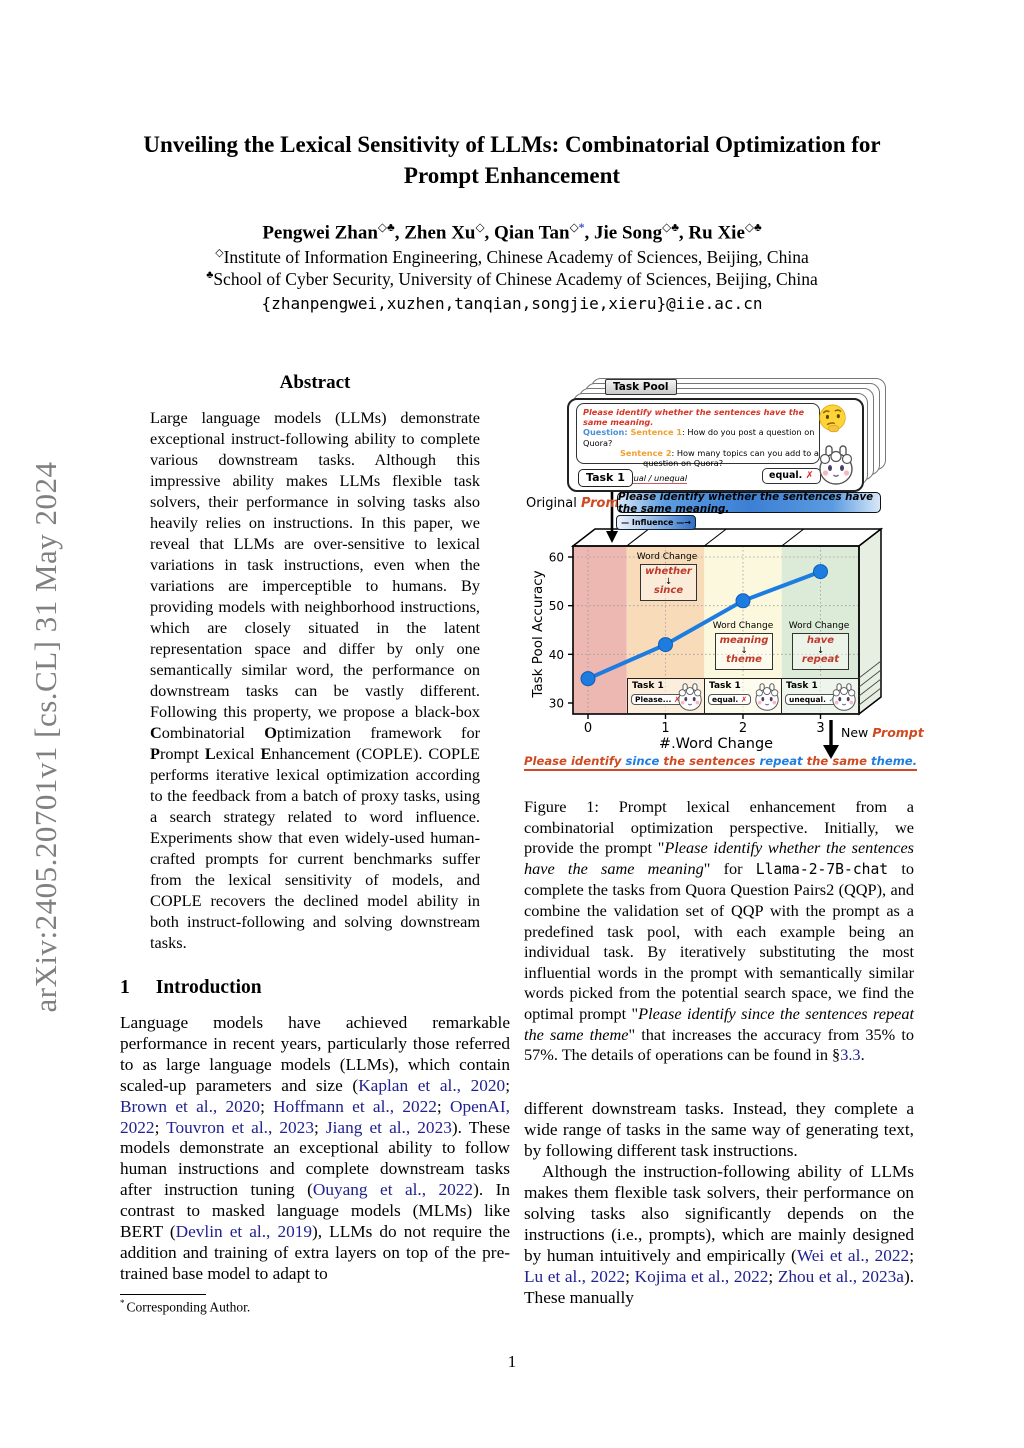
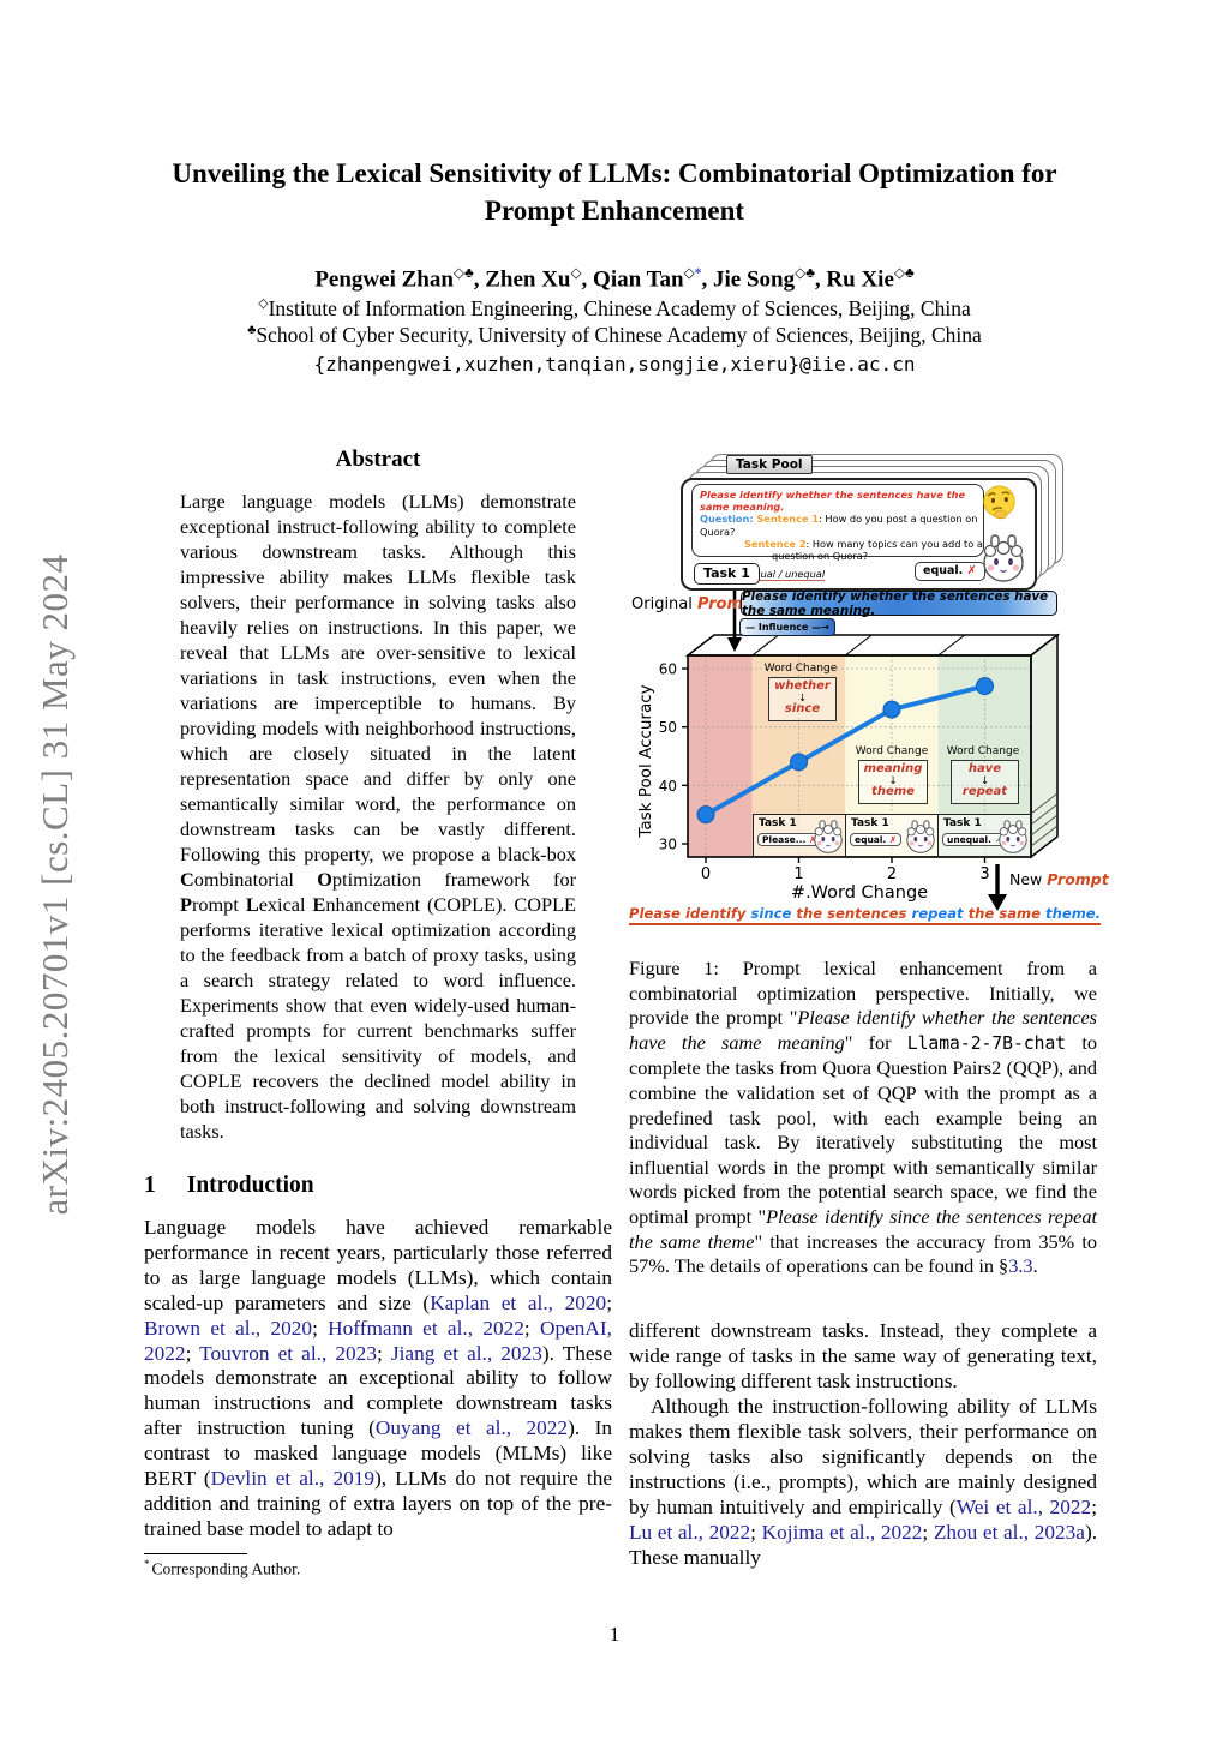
1: 42 -> 44
2: 51 -> 53
